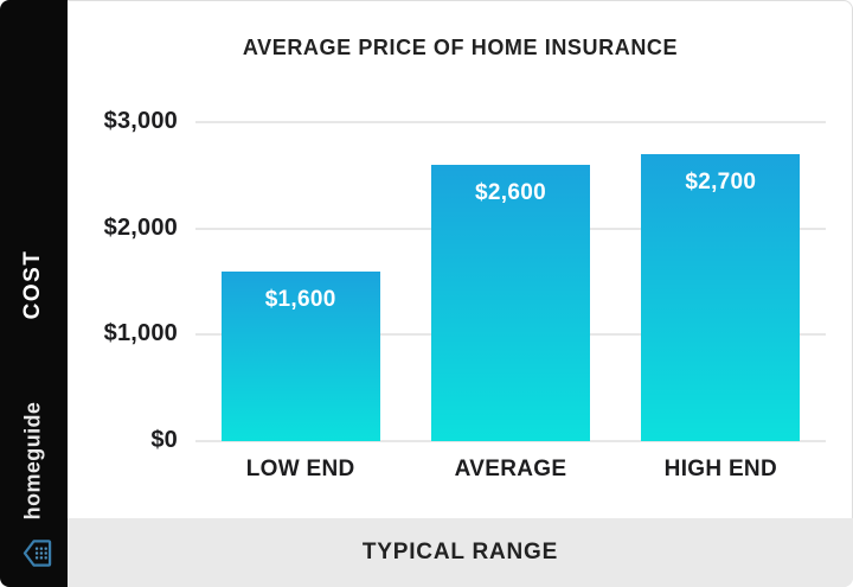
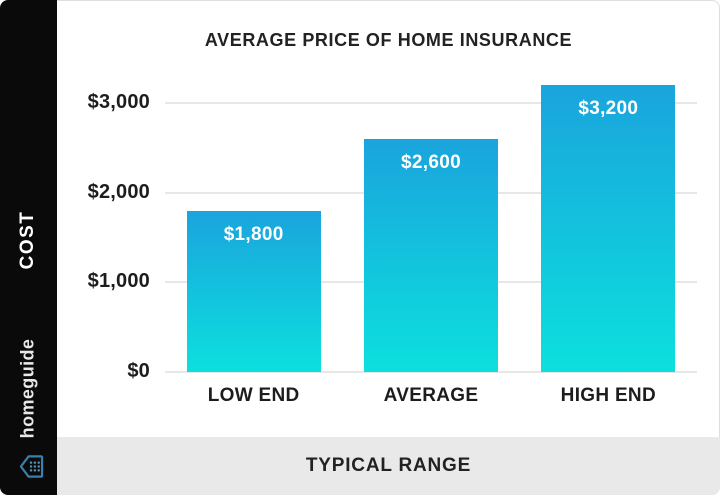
LOW END: $1,600 -> $1,800
HIGH END: $2,700 -> $3,200
